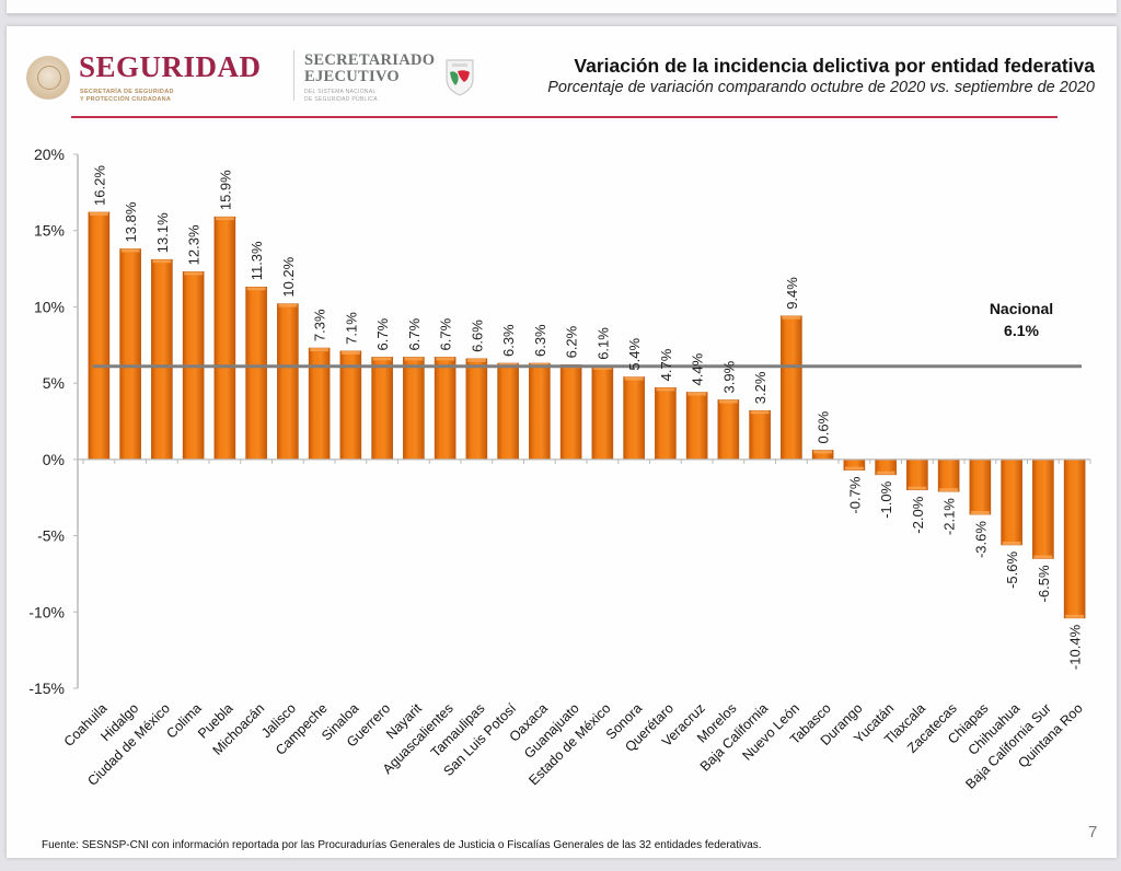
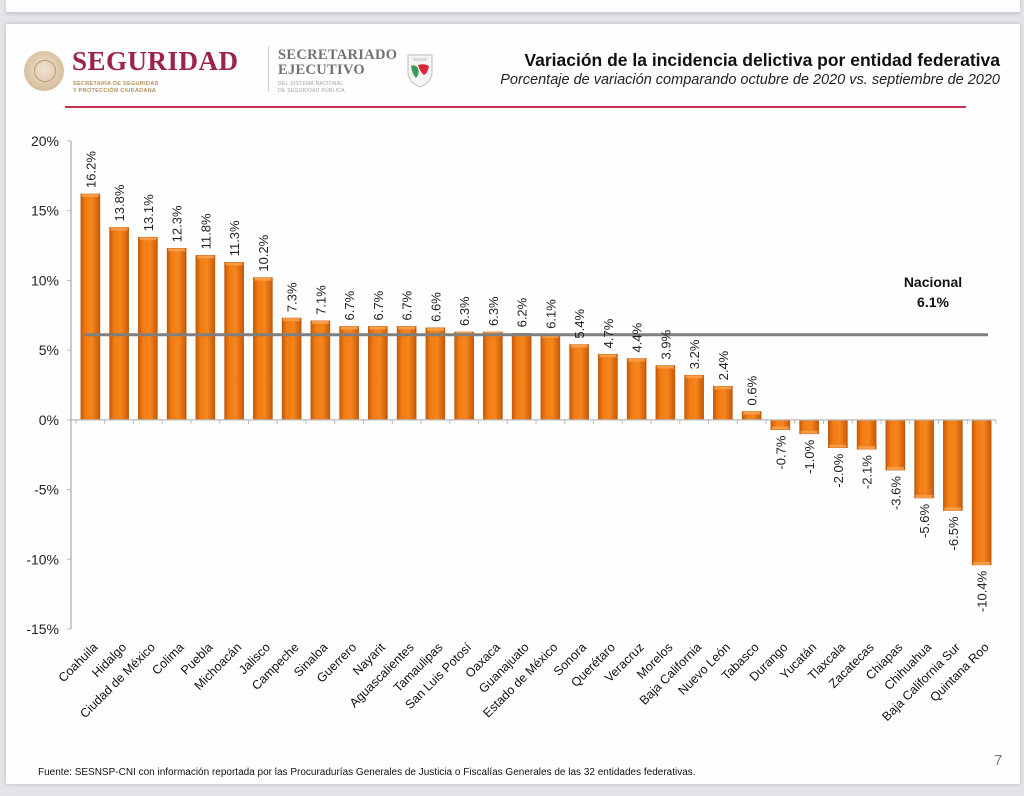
Puebla: 15.9% -> 11.8%
Nuevo León: 9.4% -> 2.4%
